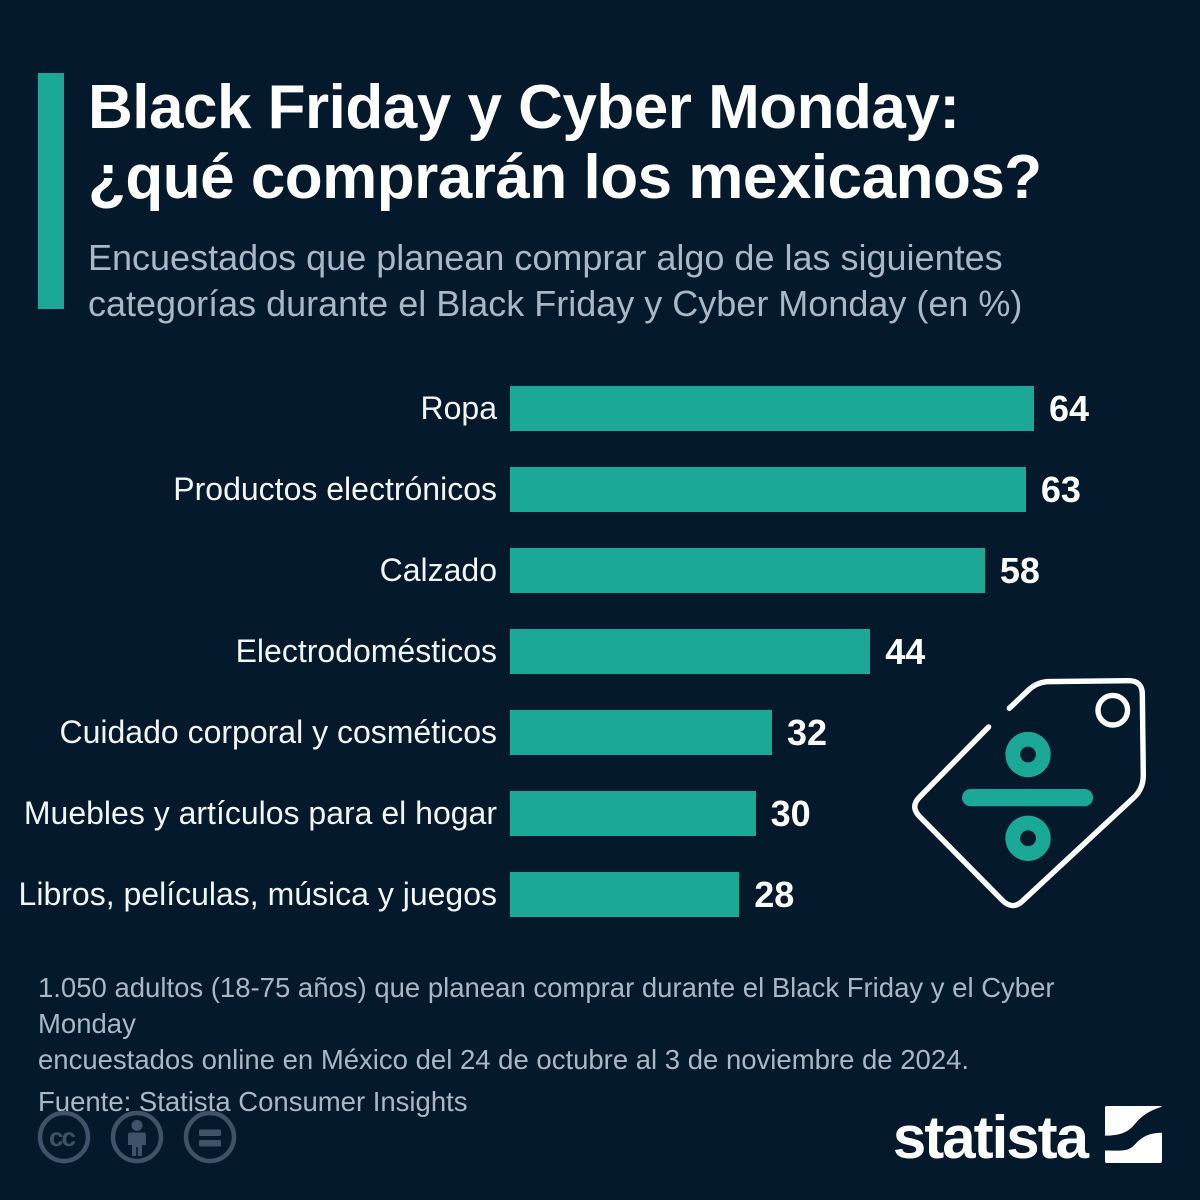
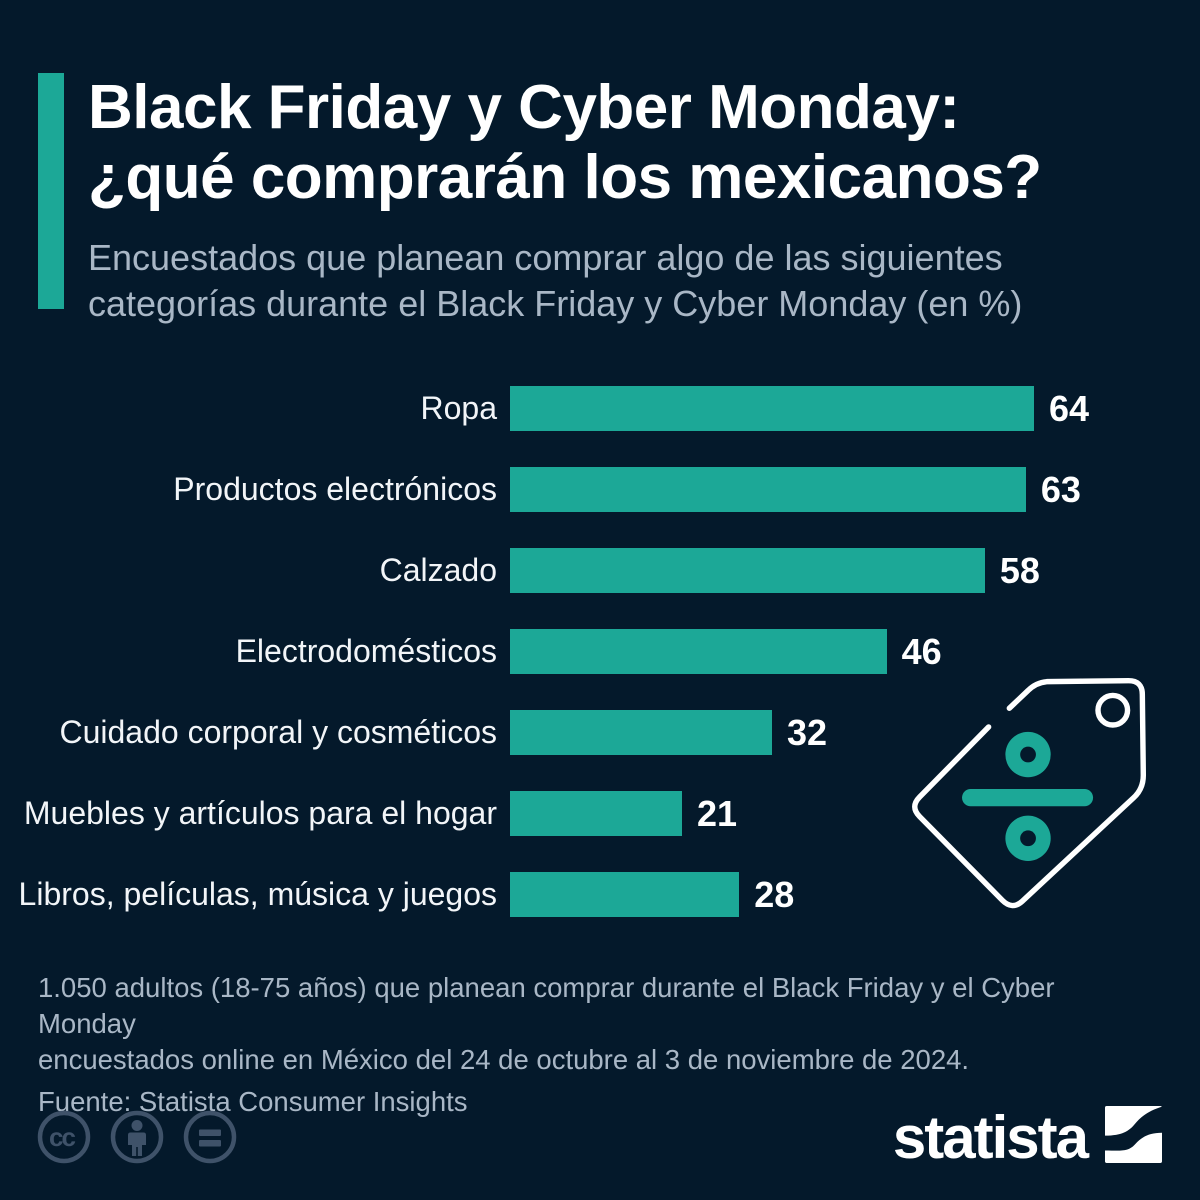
Electrodomésticos: 44 -> 46
Muebles y artículos para el hogar: 30 -> 21
